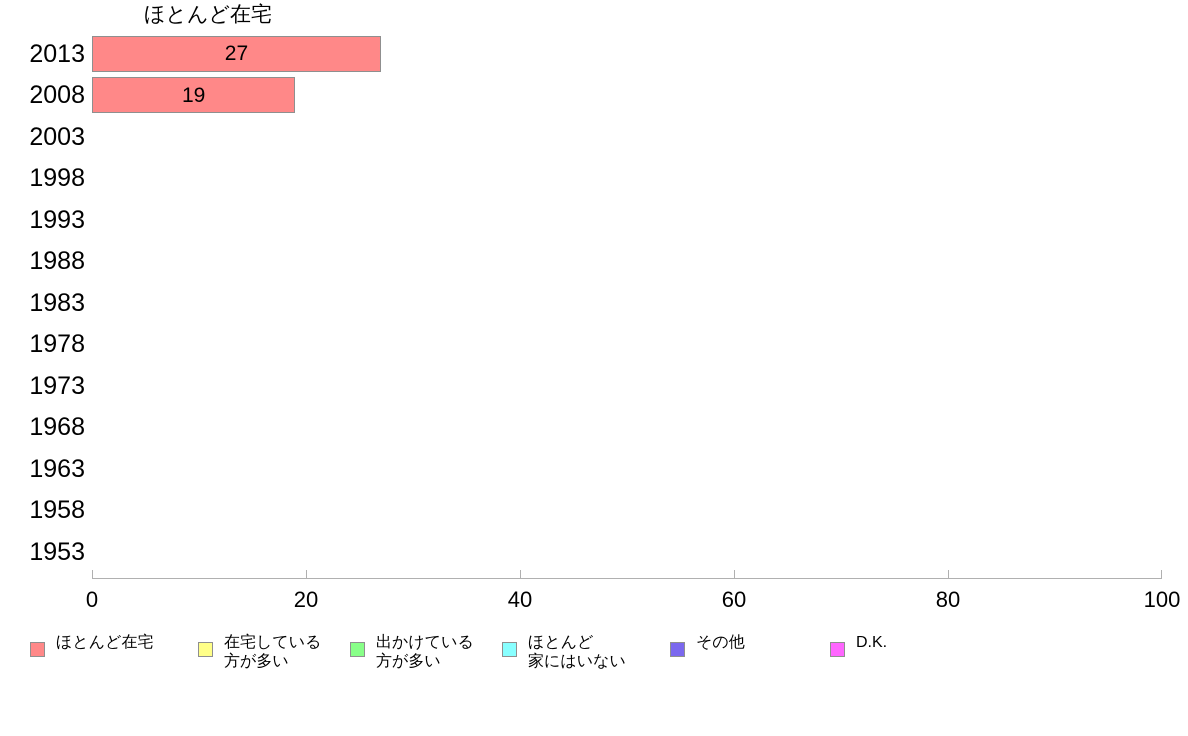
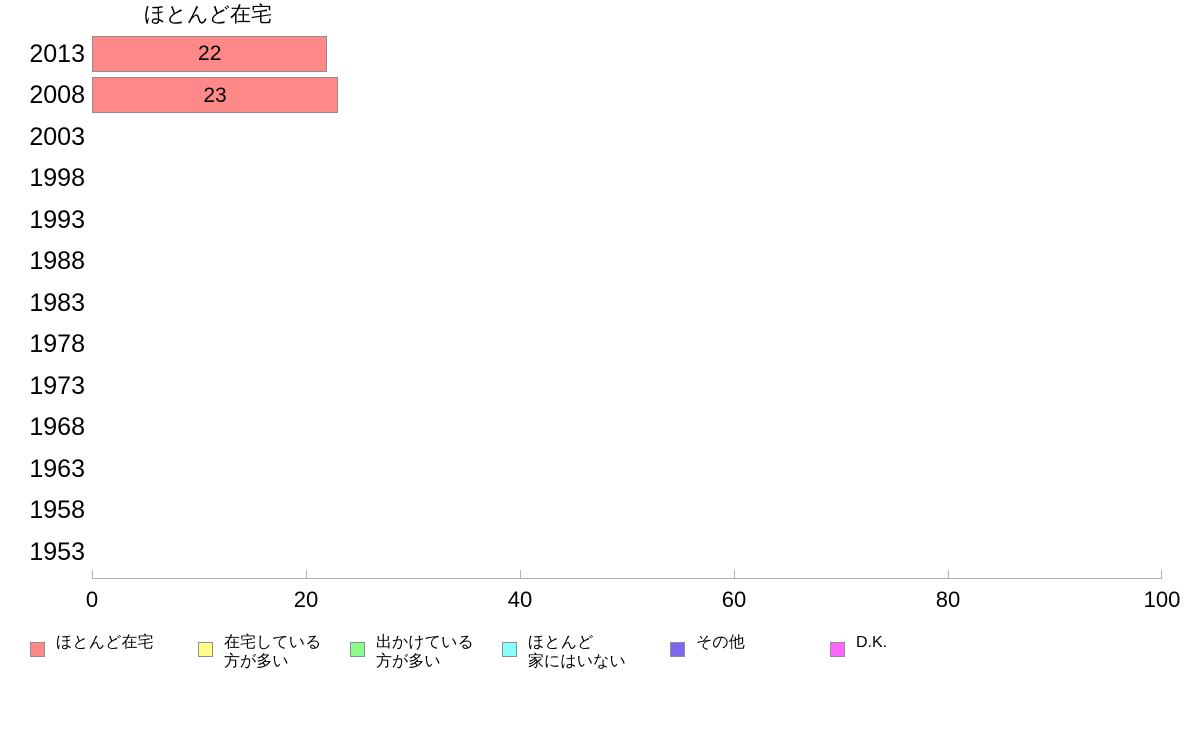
2013: 27 -> 22
2008: 19 -> 23
